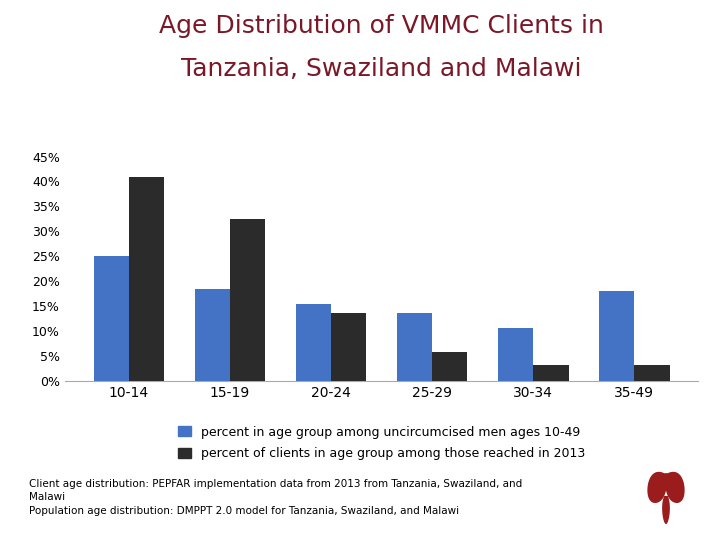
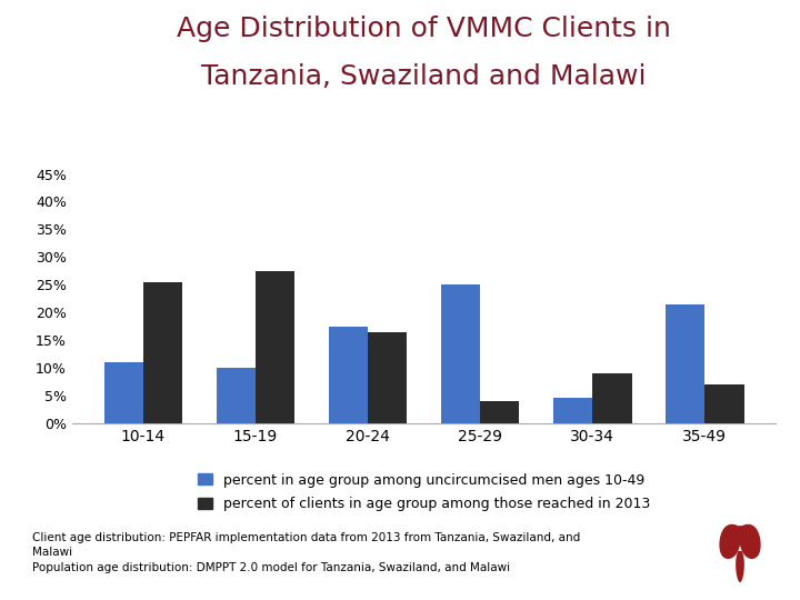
percent in age group among uncircumcised men ages 10-49/10-14: 25.0% -> 11.0%
percent of clients in age group among those reached in 2013/10-14: 41.0% -> 25.5%
percent in age group among uncircumcised men ages 10-49/15-19: 18.5% -> 10.0%
percent of clients in age group among those reached in 2013/15-19: 32.5% -> 27.5%
percent in age group among uncircumcised men ages 10-49/20-24: 15.5% -> 17.5%
percent of clients in age group among those reached in 2013/20-24: 13.5% -> 16.5%
percent in age group among uncircumcised men ages 10-49/25-29: 13.5% -> 25.0%
percent of clients in age group among those reached in 2013/25-29: 5.7% -> 4.0%
percent in age group among uncircumcised men ages 10-49/30-34: 10.5% -> 4.5%
percent of clients in age group among those reached in 2013/30-34: 3.2% -> 9.0%
percent in age group among uncircumcised men ages 10-49/35-49: 18.0% -> 21.5%
percent of clients in age group among those reached in 2013/35-49: 3.2% -> 7.0%
